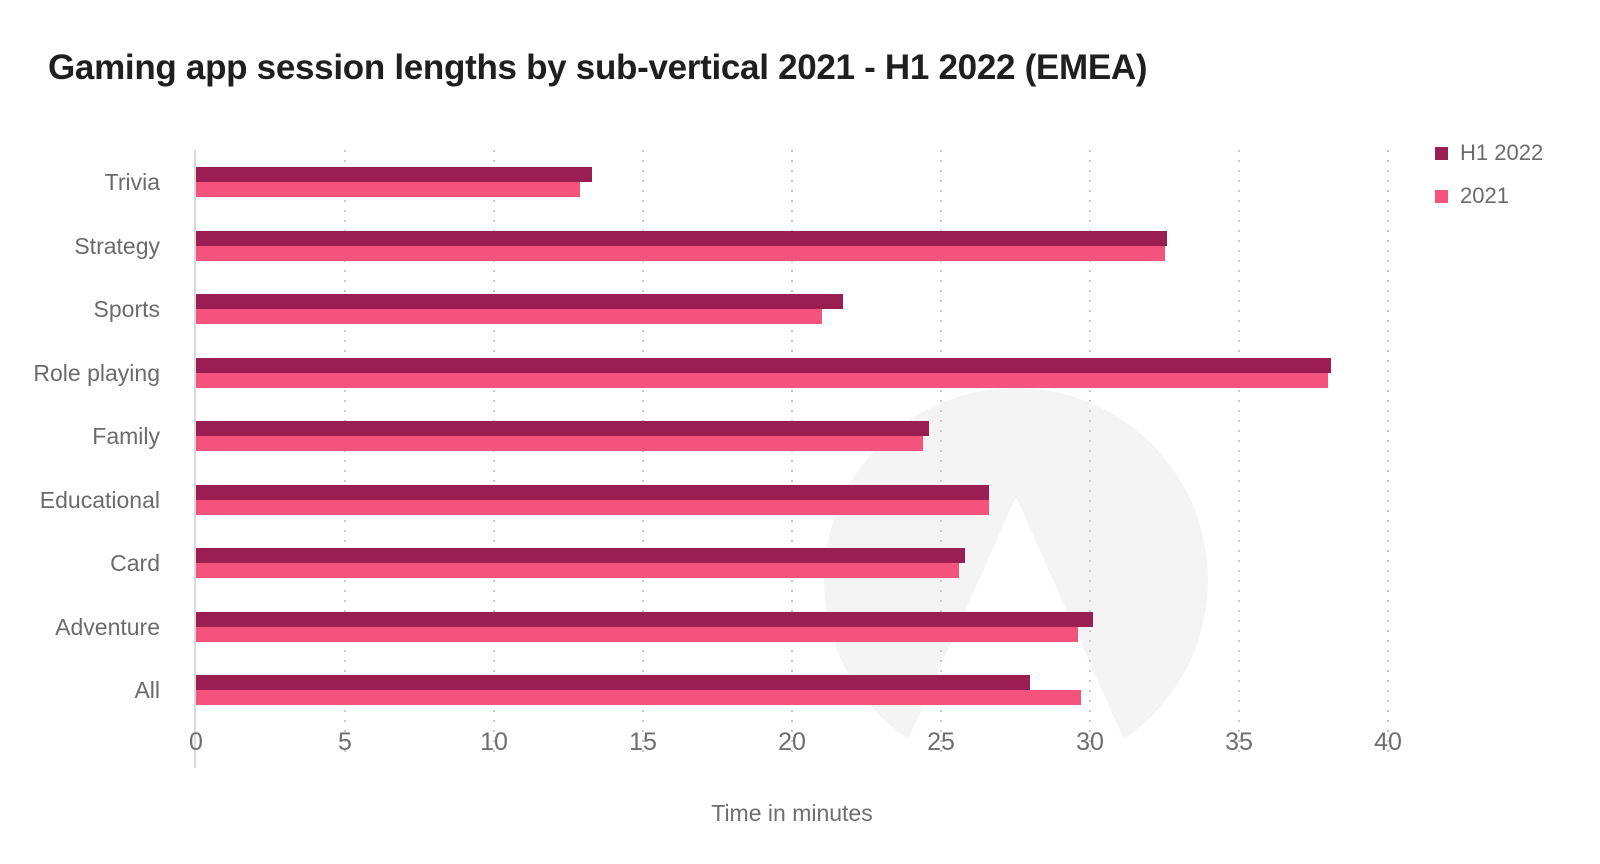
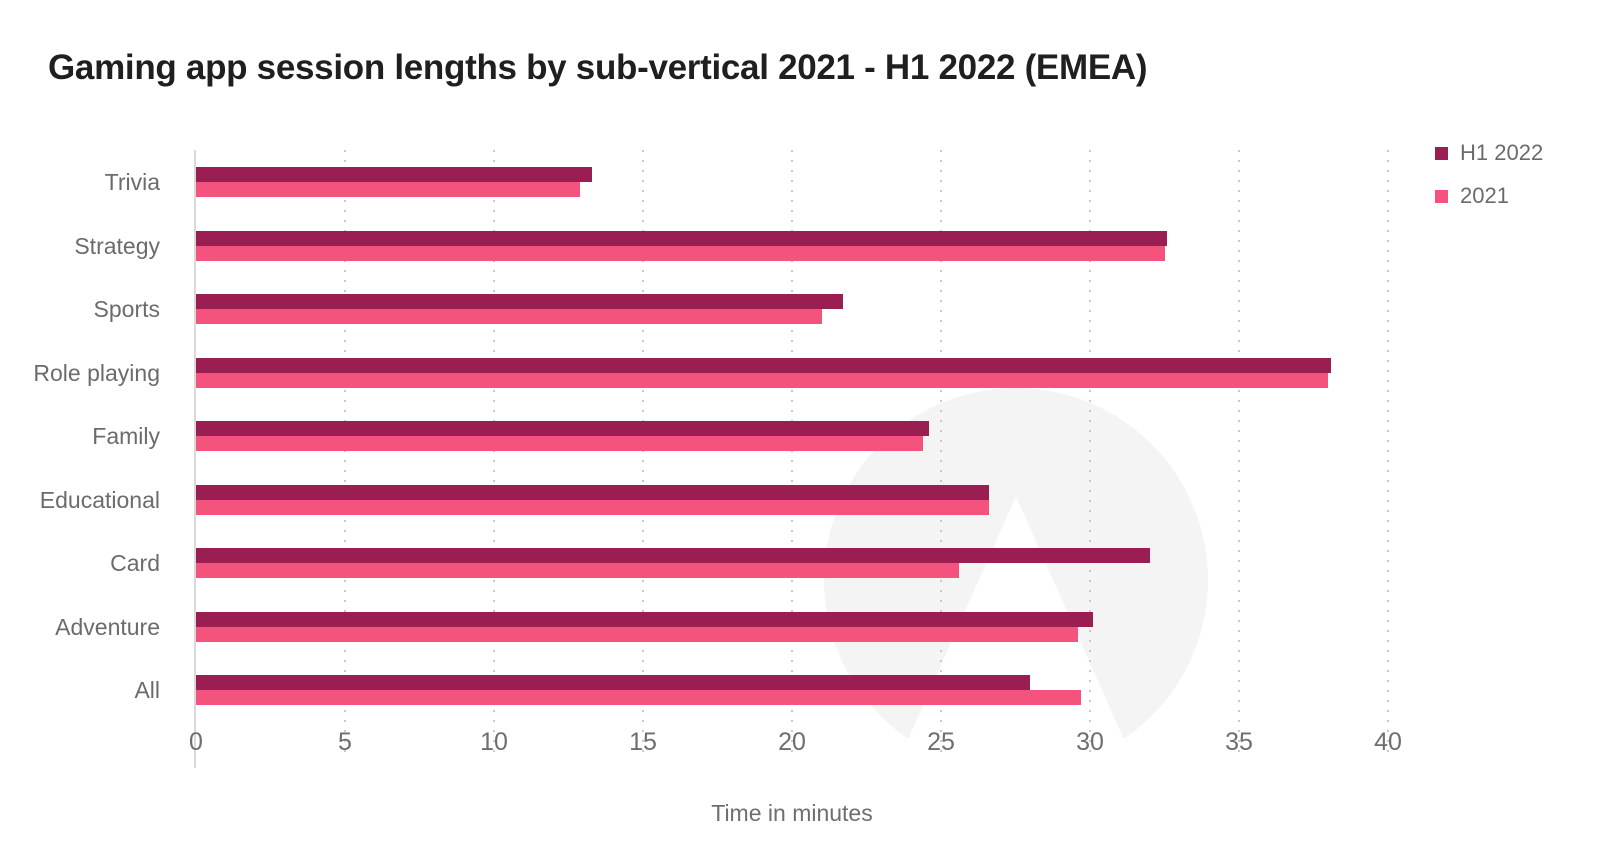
H1 2022/Card: 25.8 -> 32.0
